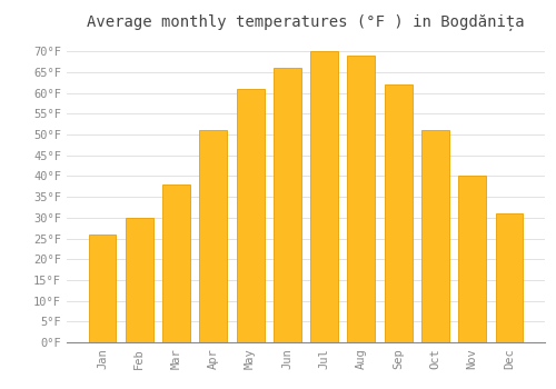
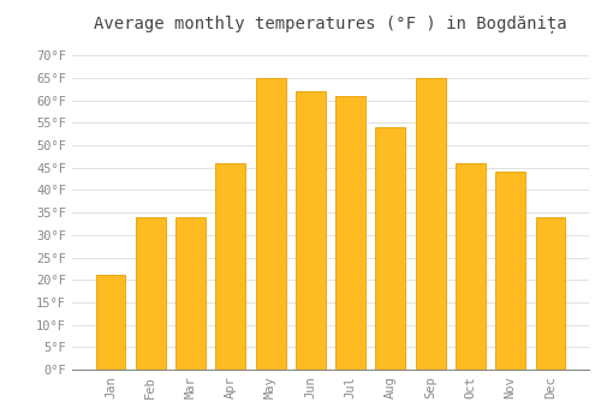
Jan: 26°F -> 21°F
Feb: 30°F -> 34°F
Mar: 38°F -> 34°F
Apr: 51°F -> 46°F
May: 61°F -> 65°F
Jun: 66°F -> 62°F
Jul: 70°F -> 61°F
Aug: 69°F -> 54°F
Sep: 62°F -> 65°F
Oct: 51°F -> 46°F
Nov: 40°F -> 44°F
Dec: 31°F -> 34°F
